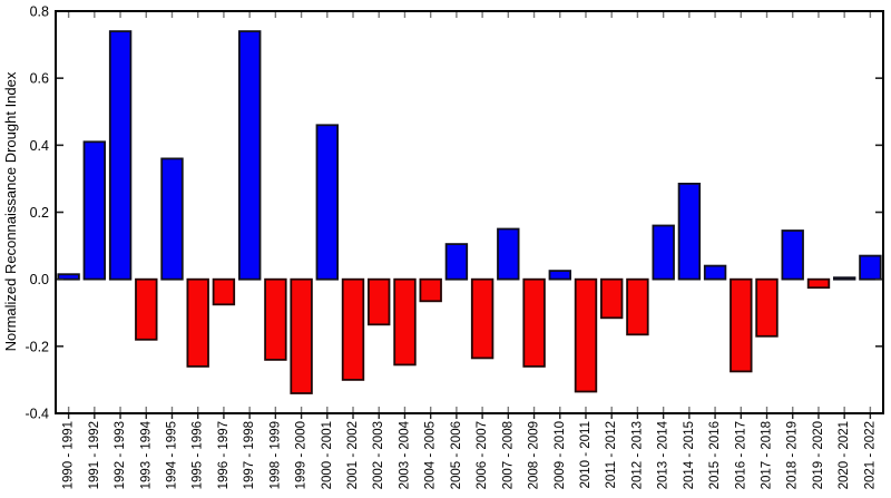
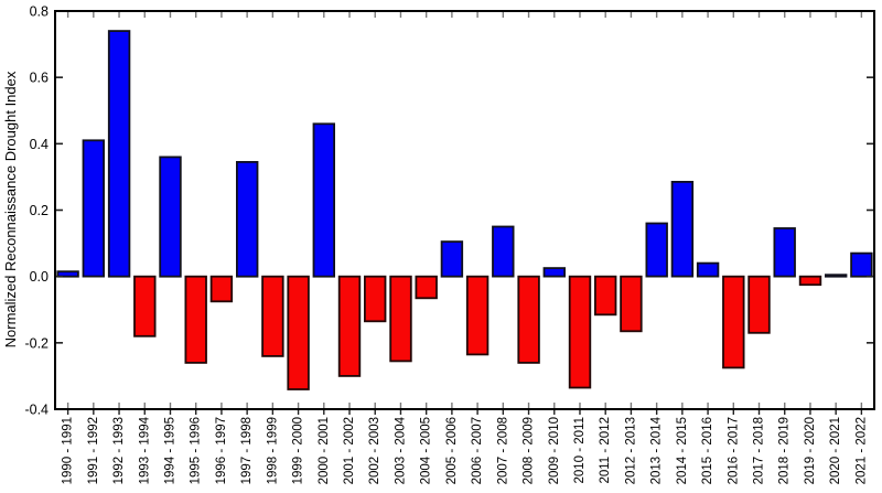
1997 - 1998: 0.74 -> 0.34
